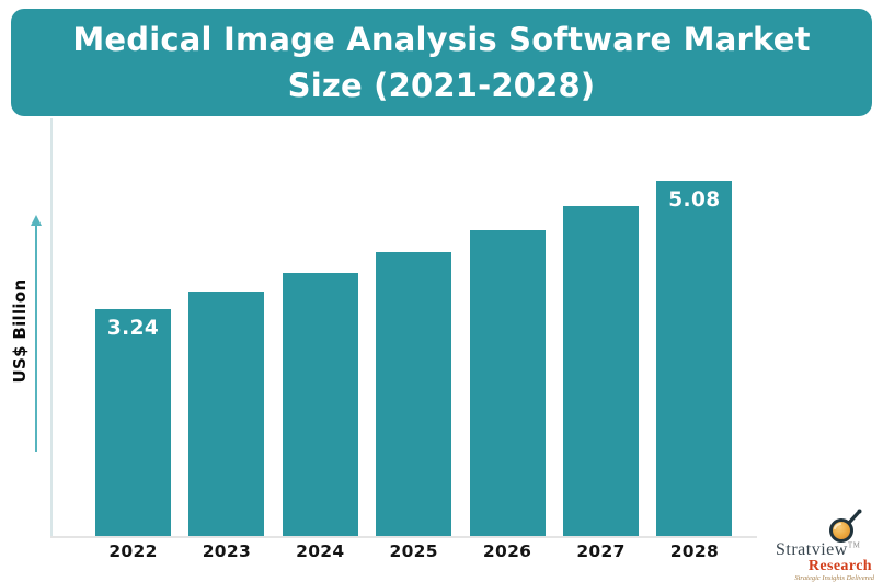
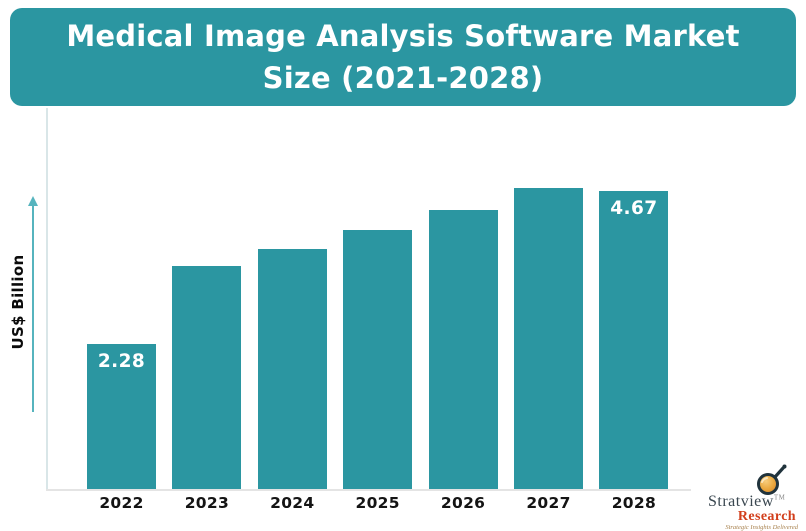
2022: 3.24 -> 2.28
2028: 5.08 -> 4.67
